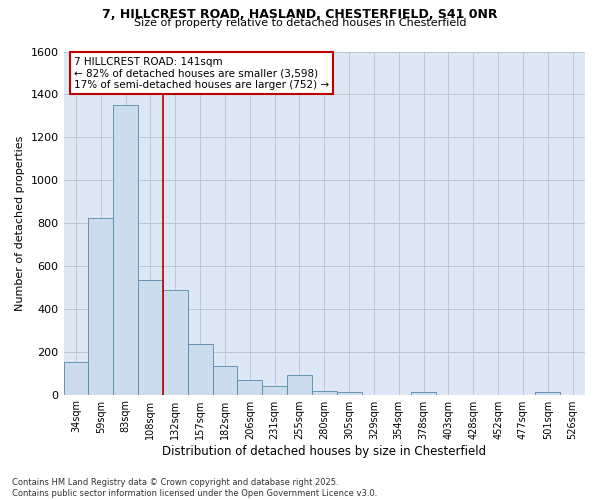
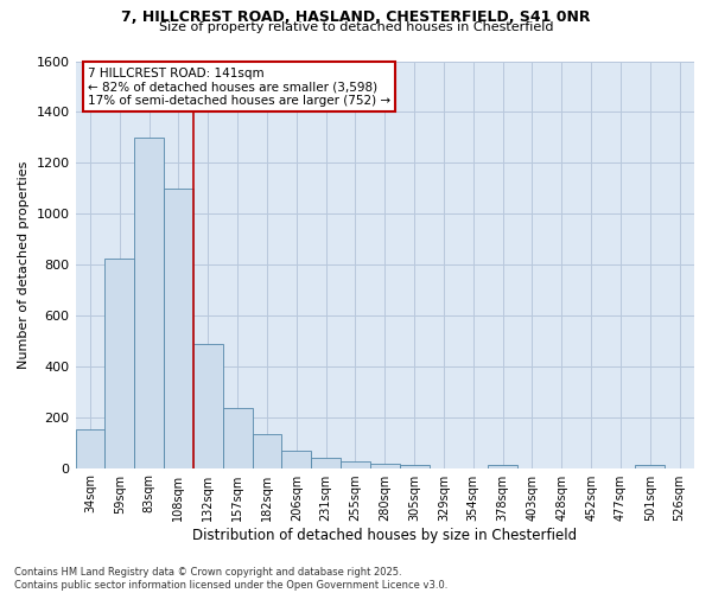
83sqm: 1350 -> 1300
108sqm: 535 -> 1100
255sqm: 90 -> 28
